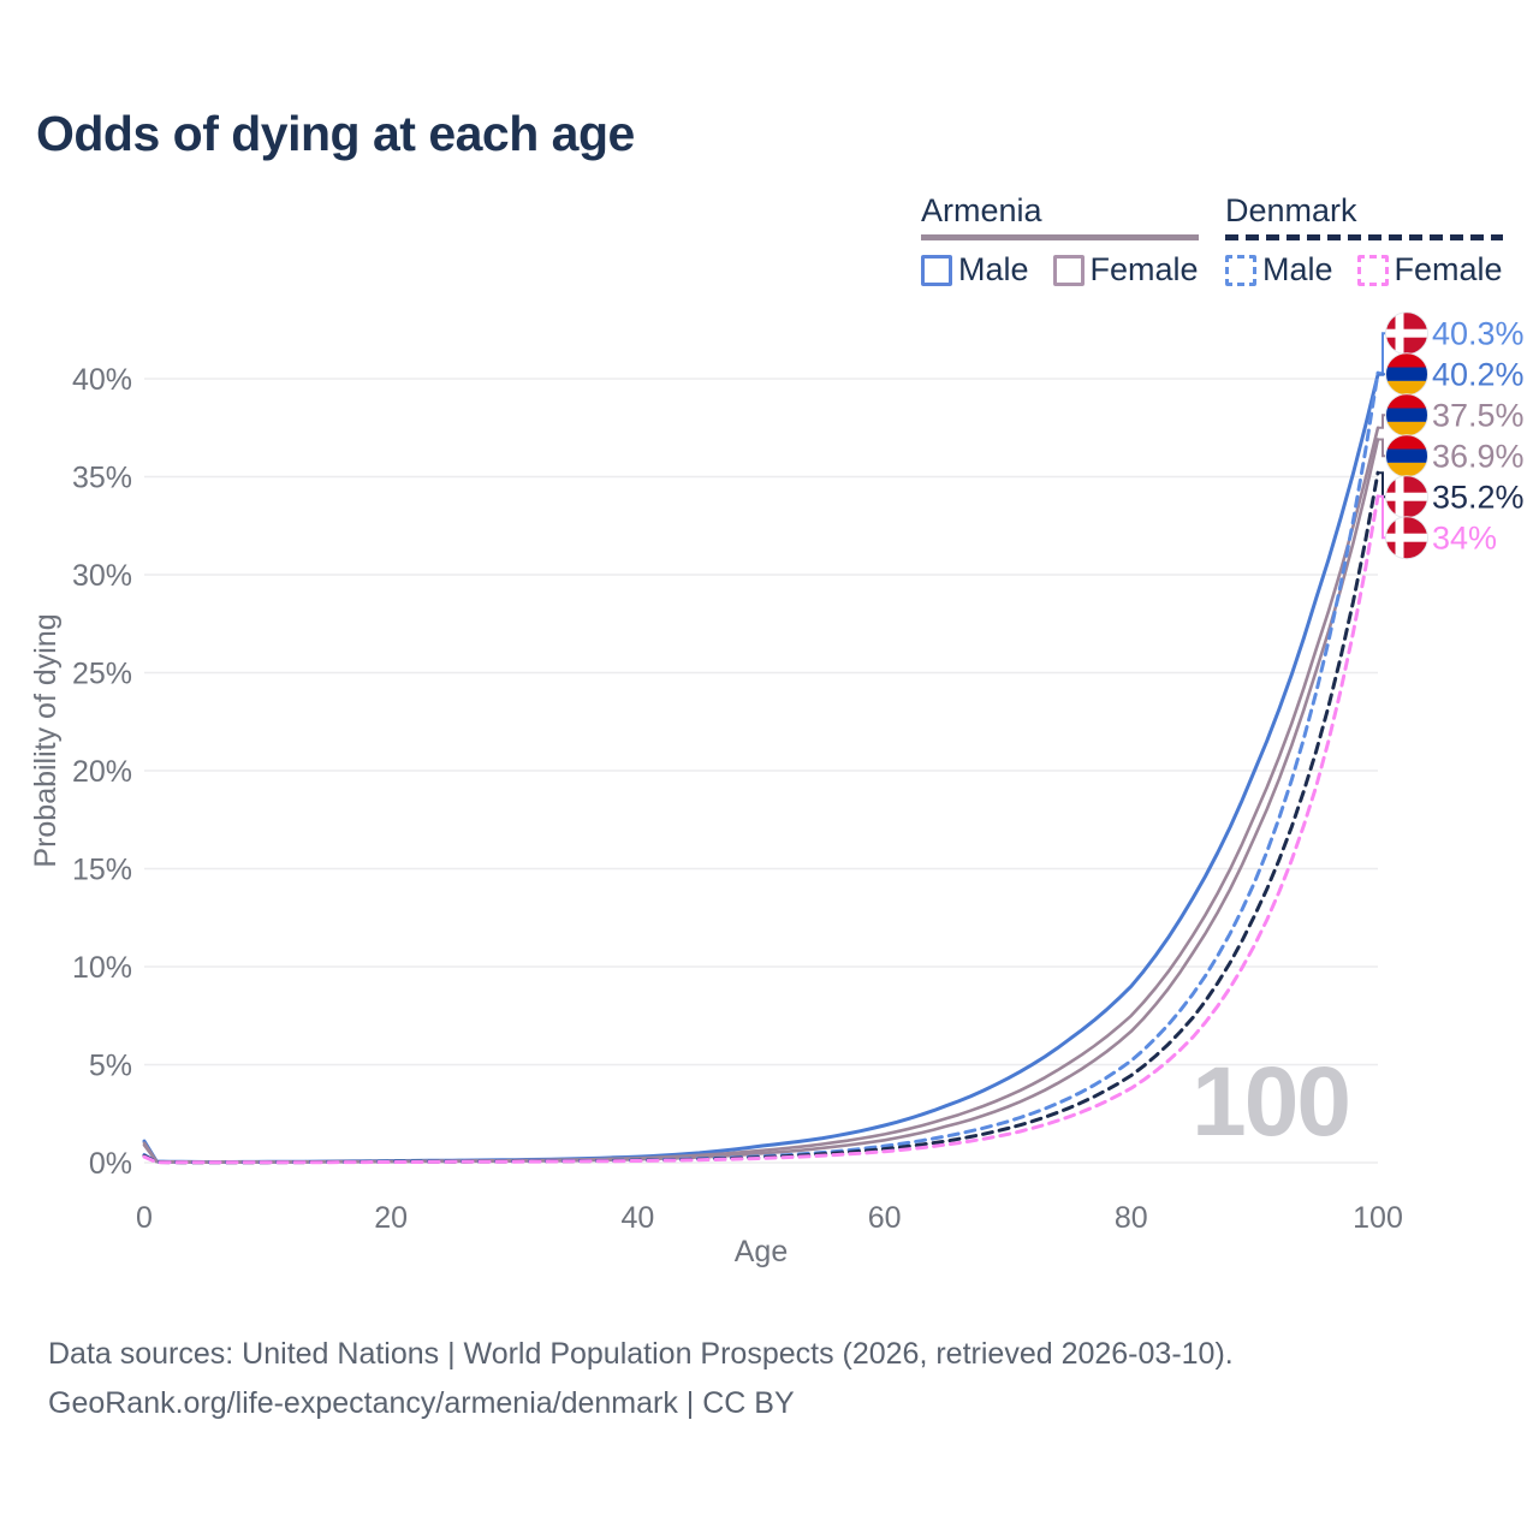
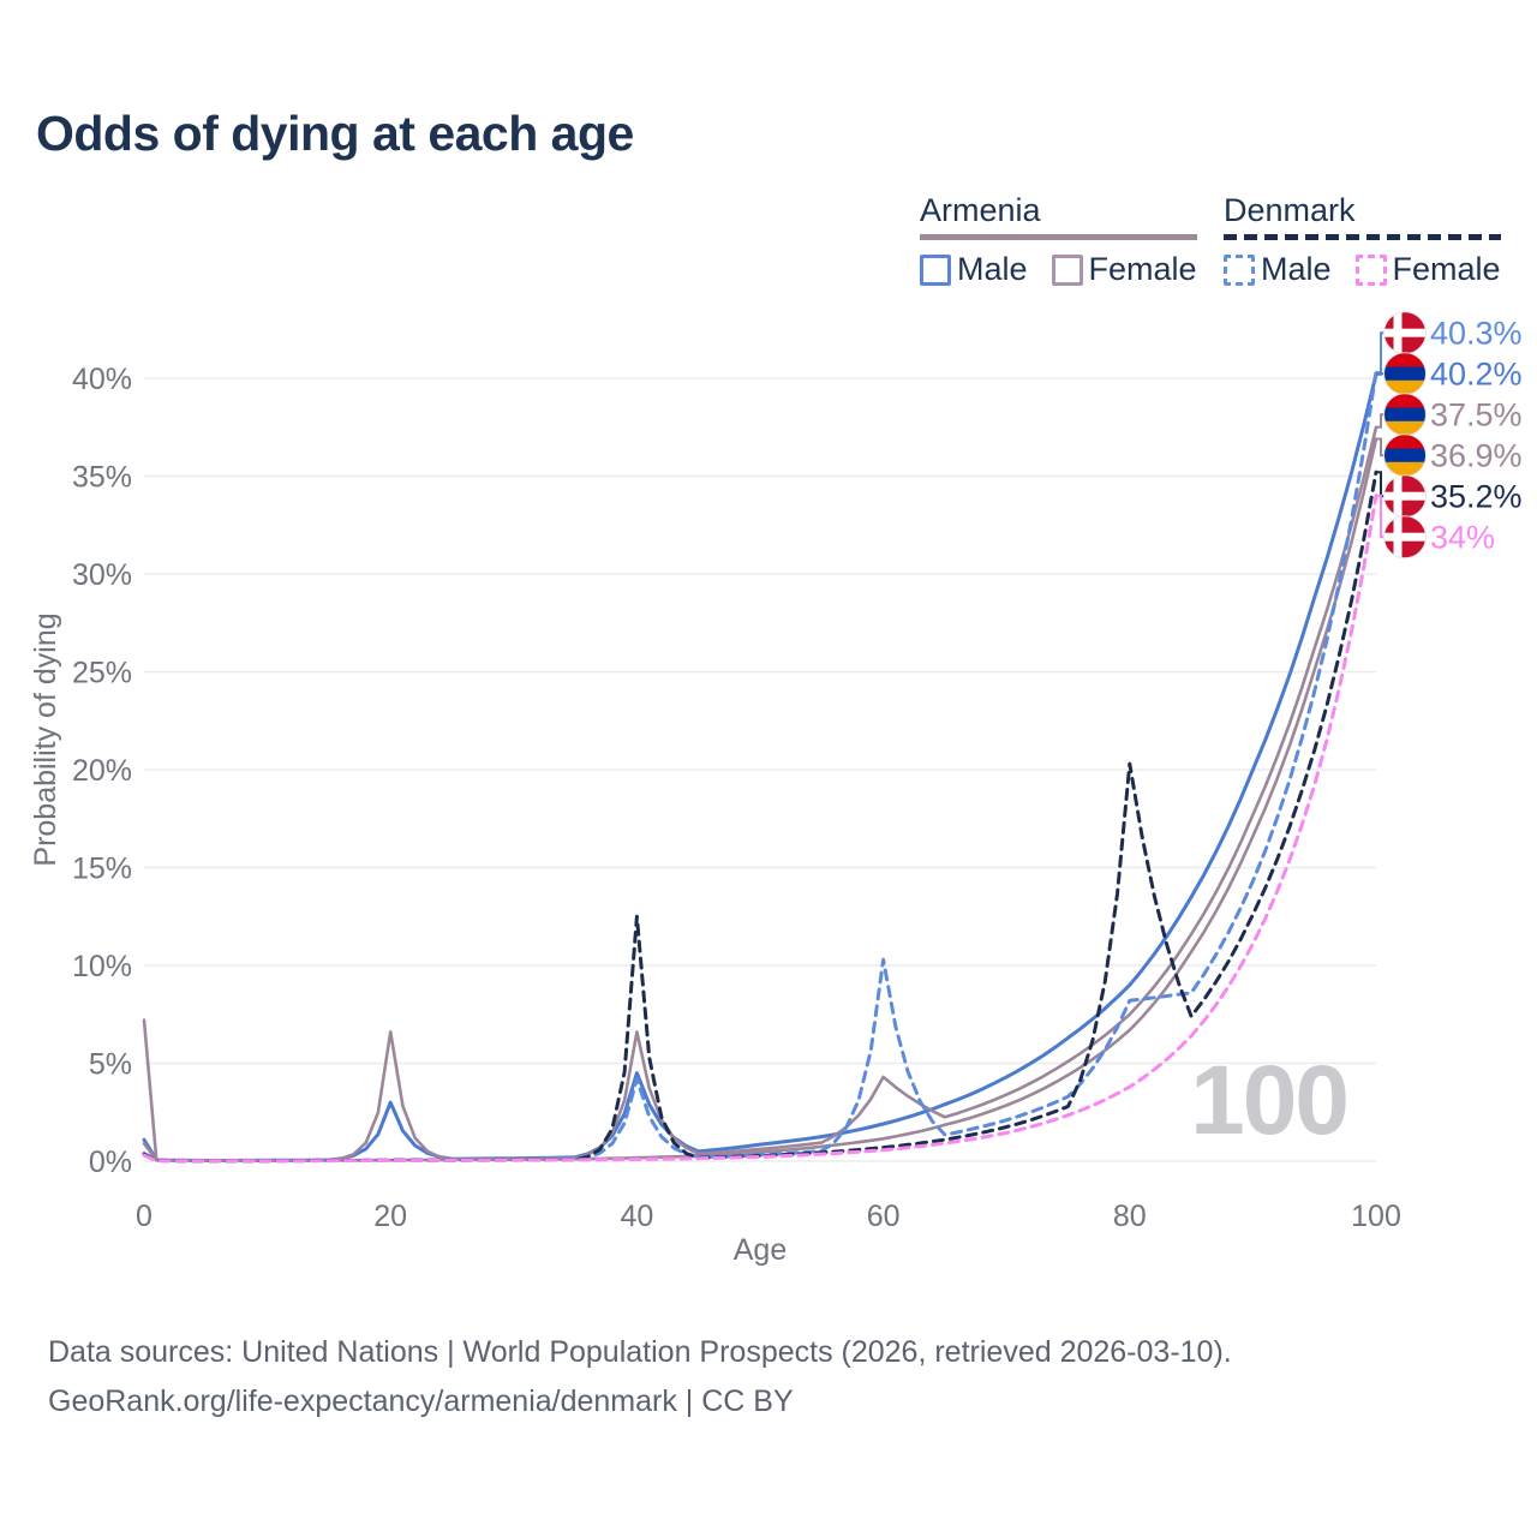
Armenia/0: 1.0% -> 7.2%
Armenia Male/20: 0.1% -> 3.0%
Armenia/20: 0.1% -> 6.6%
Armenia Male/40: 0.3% -> 4.5%
Armenia/40: 0.2% -> 6.6%
Denmark Male/40: 0.1% -> 4.2%
Denmark/40: 0.1% -> 12.5%
Armenia/60: 1.4% -> 4.3%
Denmark Male/60: 0.8% -> 10.3%
Denmark Male/80: 5.2% -> 8.2%
Denmark/80: 4.5% -> 20.3%
